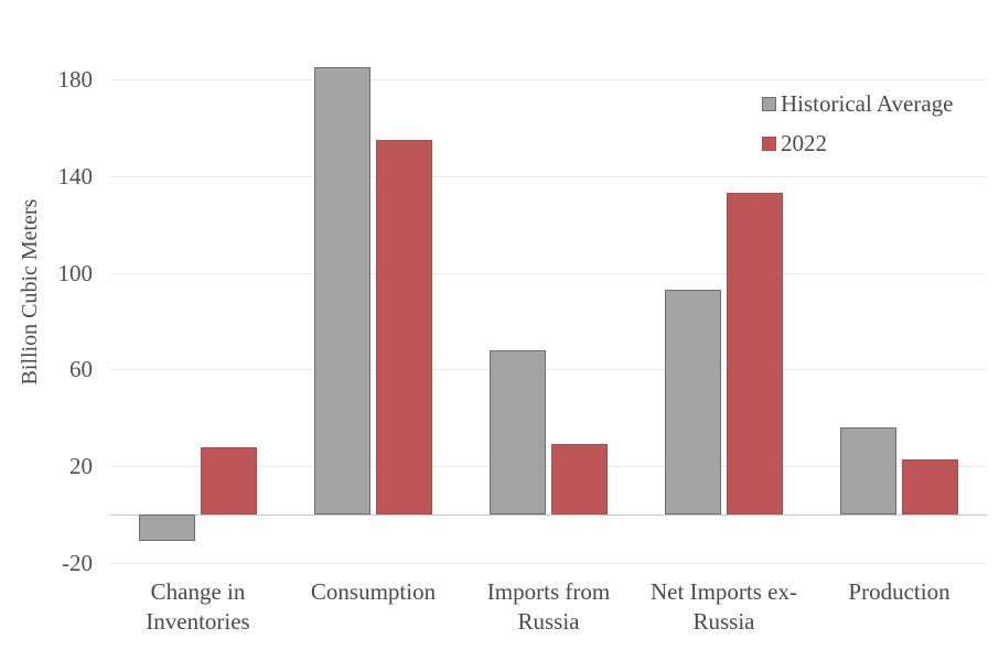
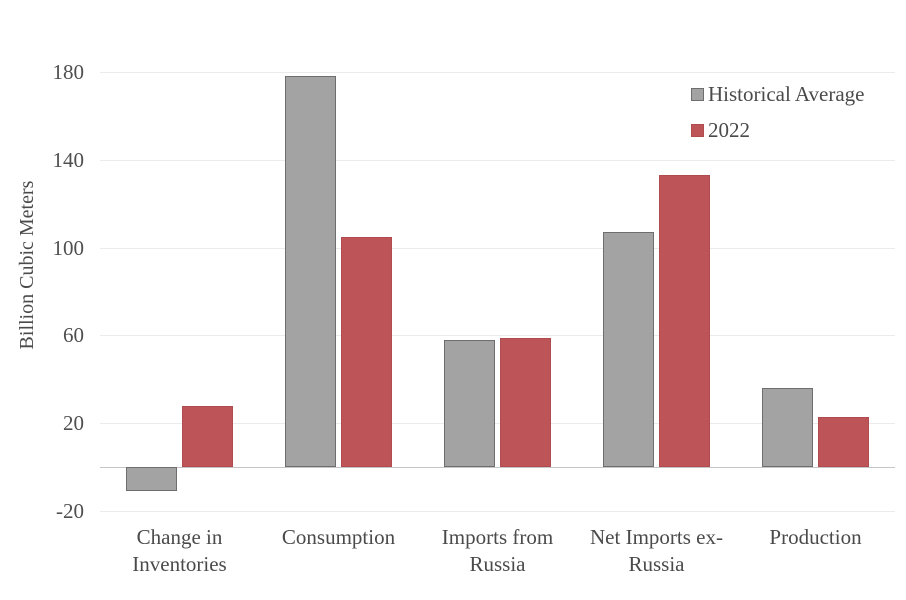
Historical Average/Consumption: 185 -> 178
2022/Consumption: 155 -> 105
Historical Average/Imports from Russia: 68 -> 58
2022/Imports from Russia: 29 -> 59
Historical Average/Net Imports ex-Russia: 93 -> 107
